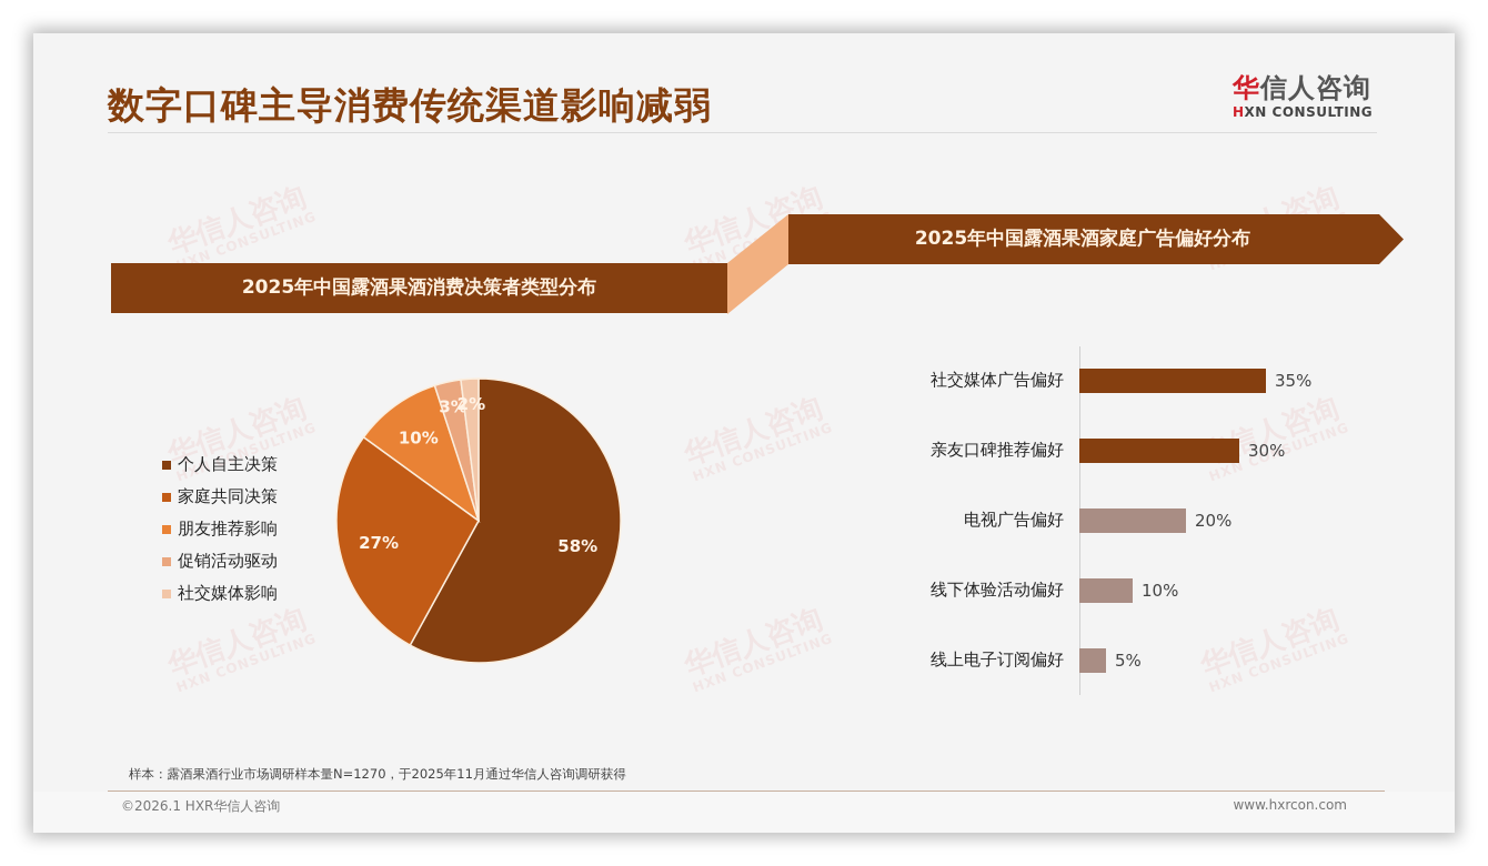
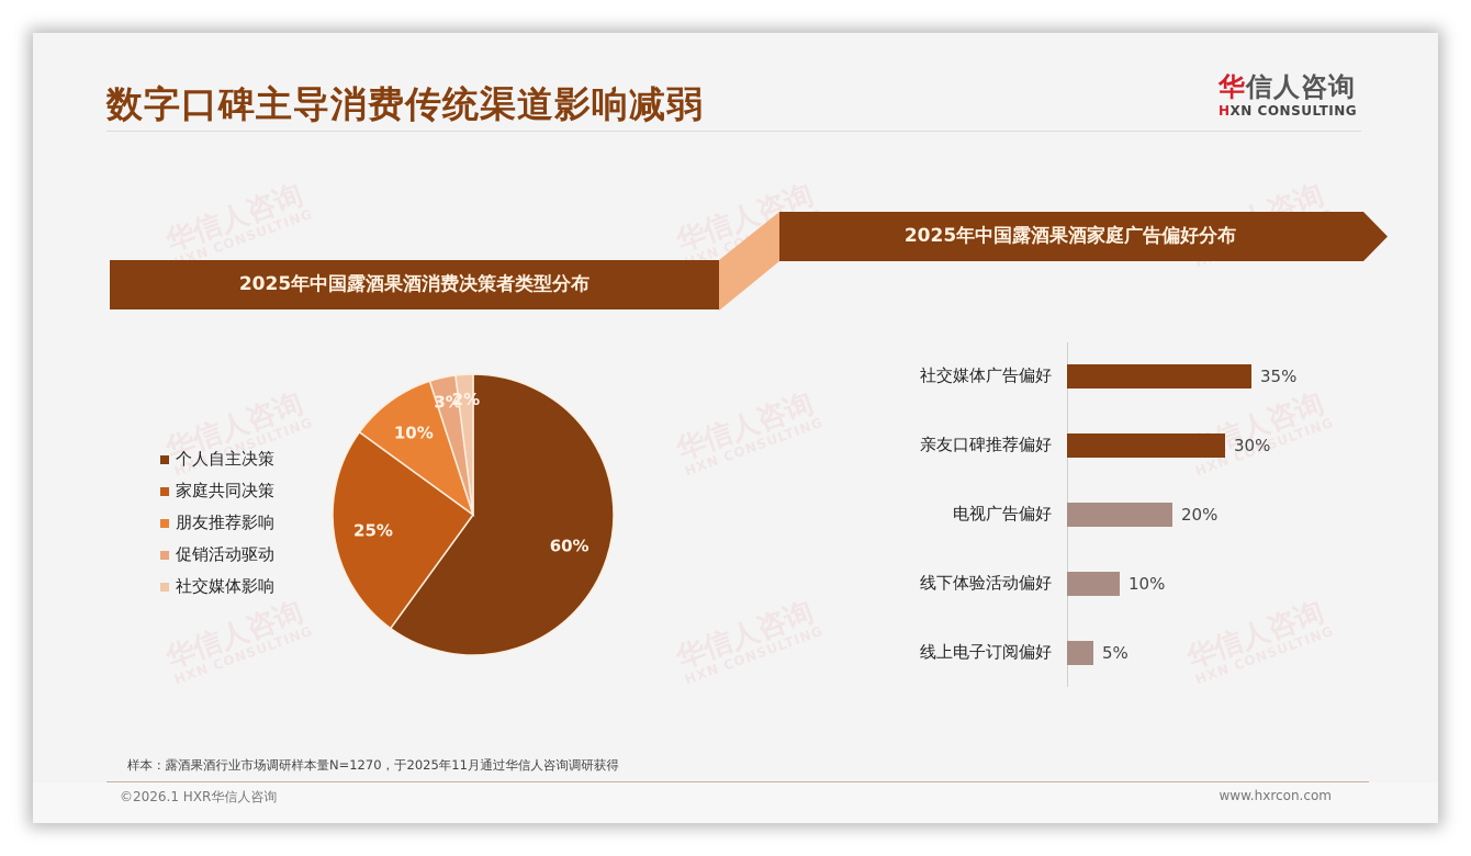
2025年中国露酒果酒消费决策者类型分布/个人自主决策: 58% -> 60%
2025年中国露酒果酒消费决策者类型分布/家庭共同决策: 27% -> 25%
